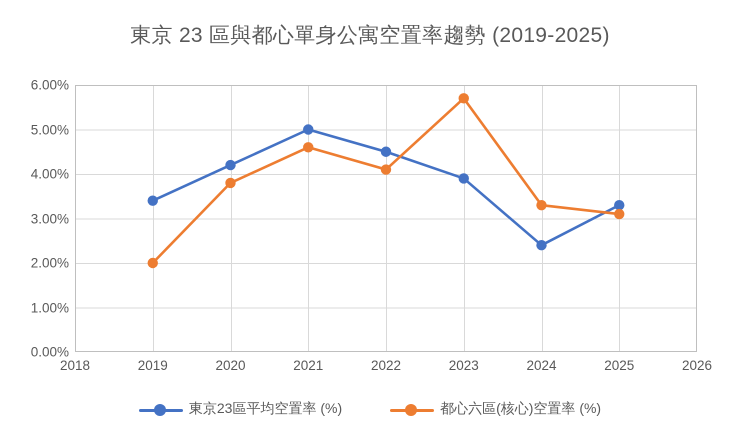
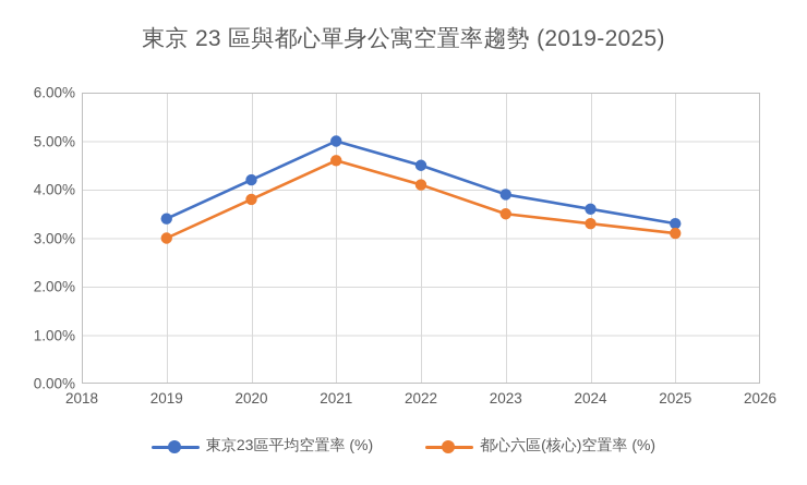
都心六區(核心)空置率 (%)/2019: 2.0% -> 3.0%
都心六區(核心)空置率 (%)/2023: 5.7% -> 3.5%
東京23區平均空置率 (%)/2024: 2.4% -> 3.6%
